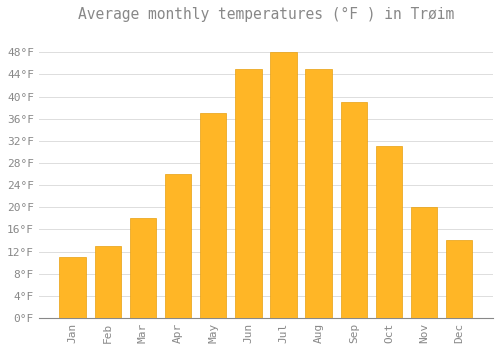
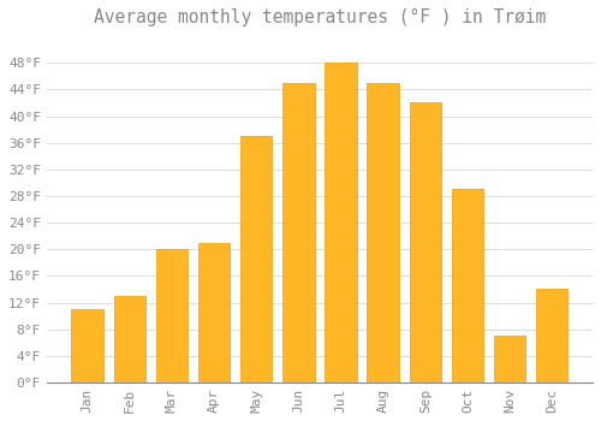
Mar: 18°F -> 20°F
Apr: 26°F -> 21°F
Sep: 39°F -> 42°F
Oct: 31°F -> 29°F
Nov: 20°F -> 7°F
